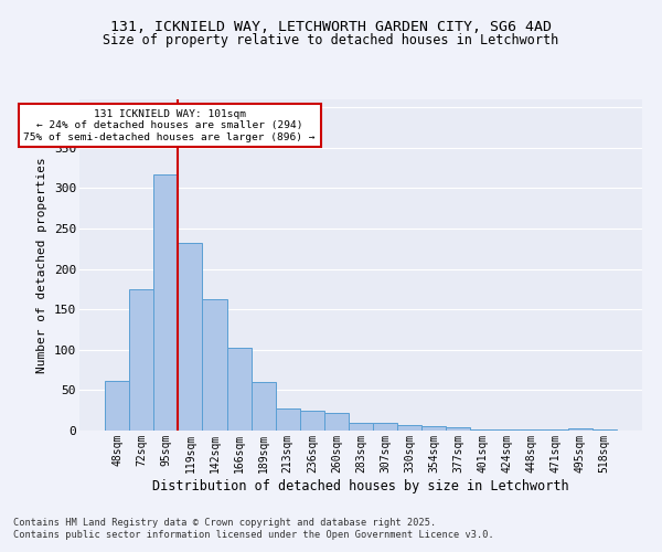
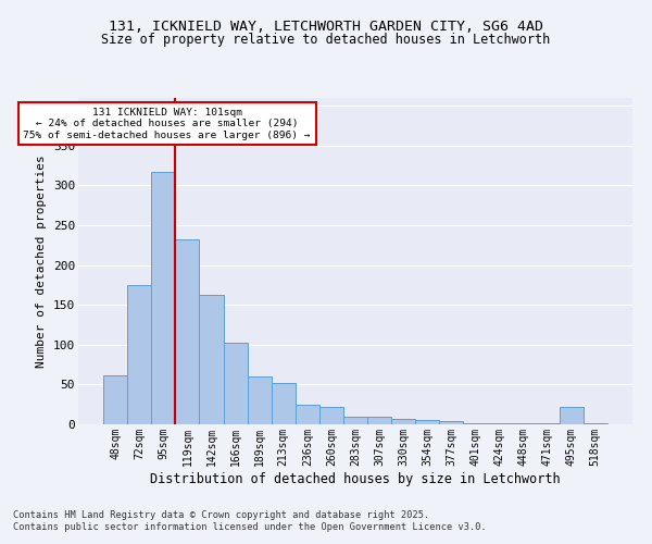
213sqm: 27 -> 52
495sqm: 3 -> 22
